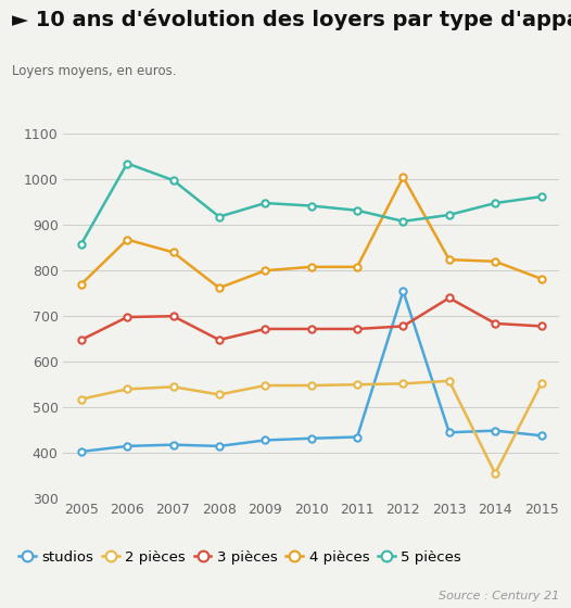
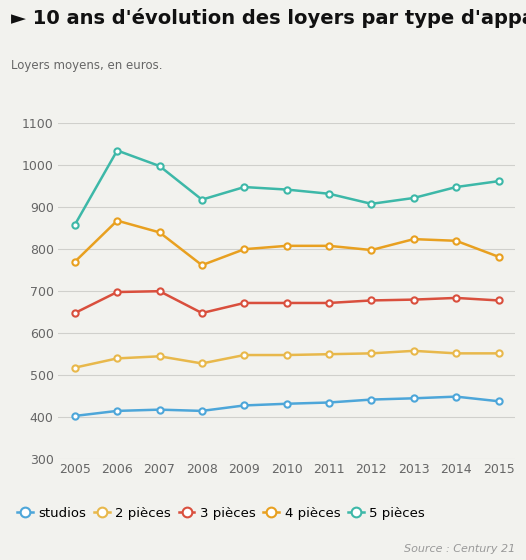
studios/2012: 755 -> 442
4 pièces/2012: 1005 -> 798
3 pièces/2013: 740 -> 680
2 pièces/2014: 355 -> 552
